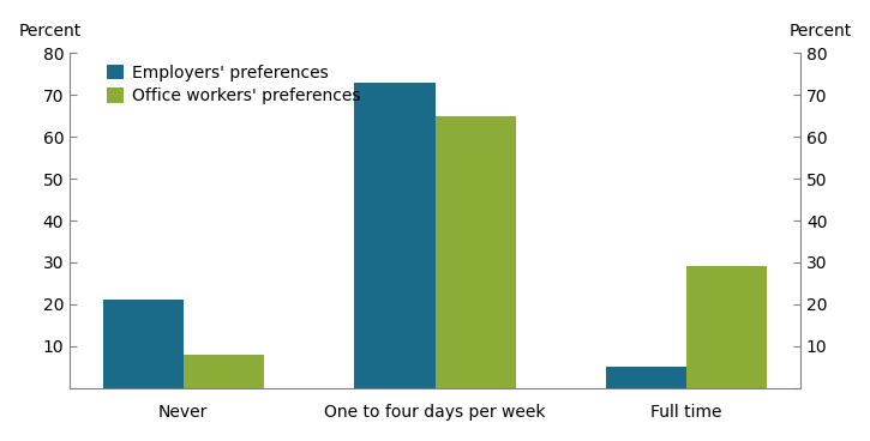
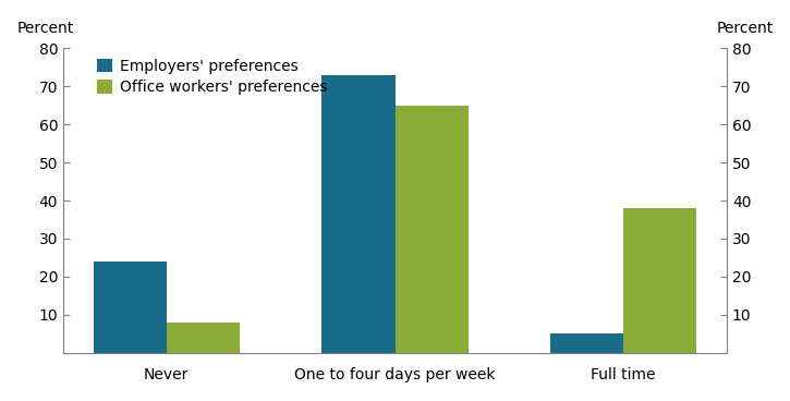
Employers' preferences/Never: 21 -> 24
Office workers' preferences/Full time: 29 -> 38
